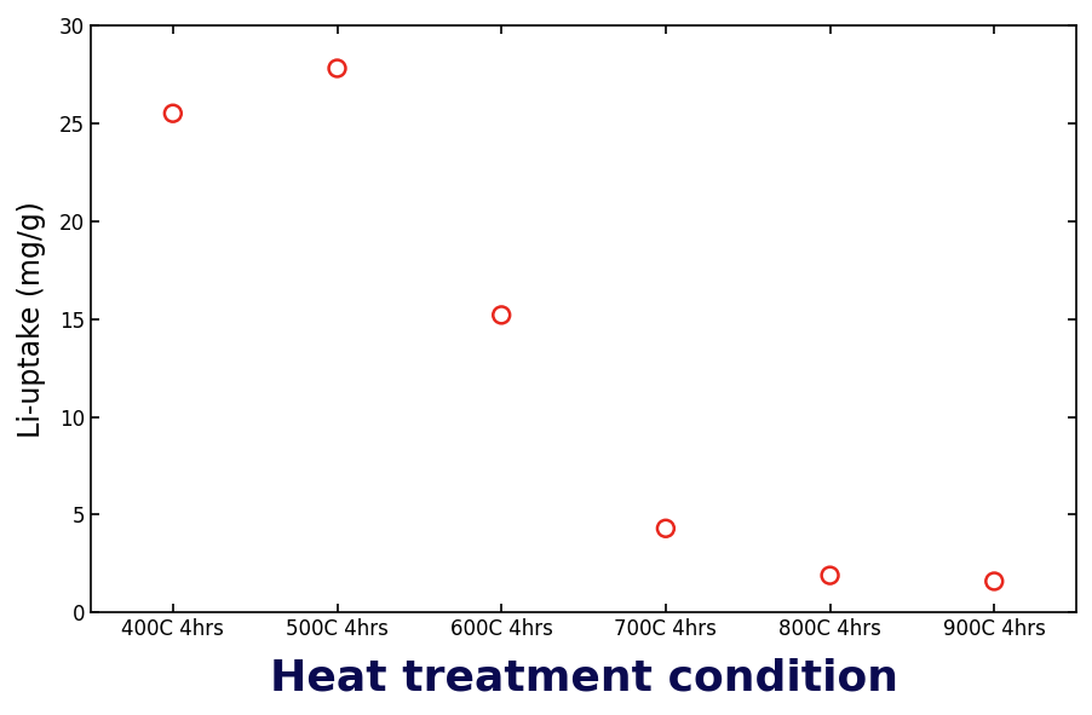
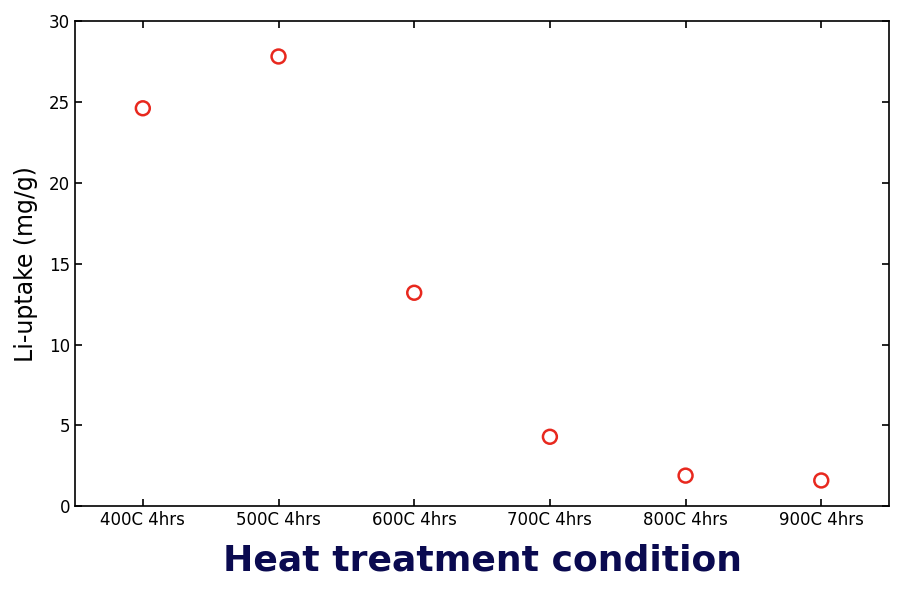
400C 4hrs: 25.5 -> 24.6
600C 4hrs: 15.2 -> 13.2
